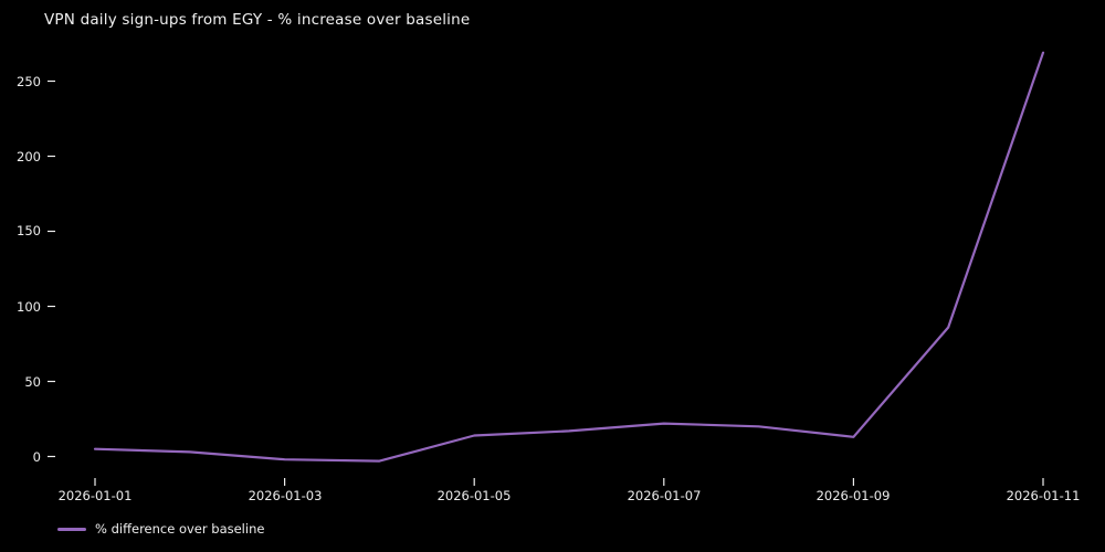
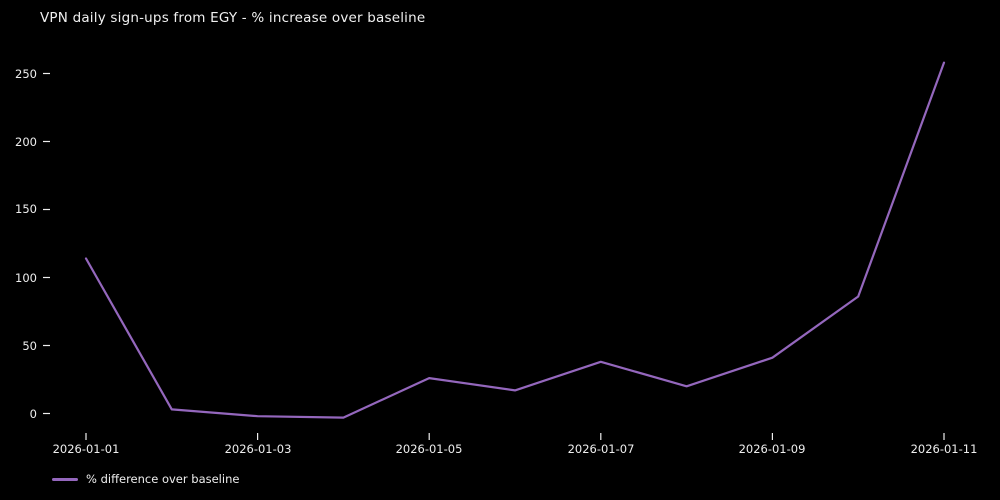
2026-01-01: 5 -> 114
2026-01-05: 14 -> 26
2026-01-07: 22 -> 38
2026-01-09: 13 -> 41
2026-01-11: 269 -> 258
